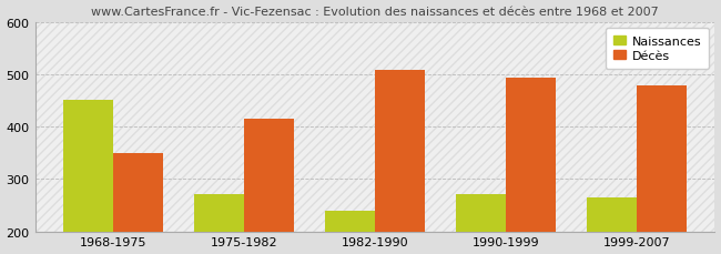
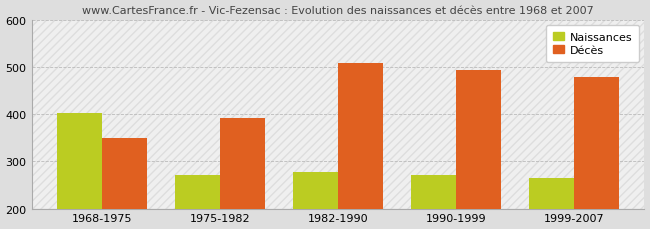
Naissances/1968-1975: 450 -> 403
Décès/1975-1982: 415 -> 392
Naissances/1982-1990: 240 -> 278
